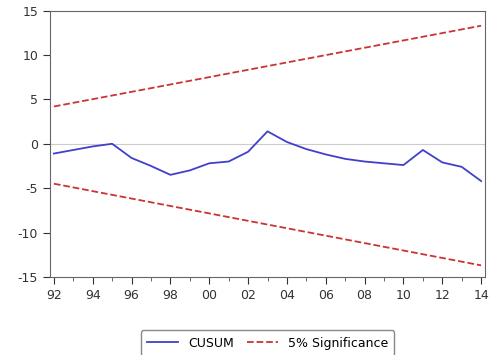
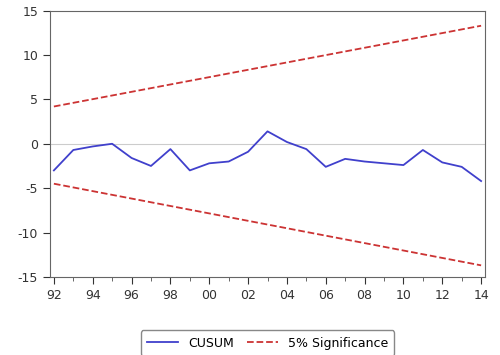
92: -1.1 -> -3.0
98: -3.5 -> -0.6
06: -1.2 -> -2.6
